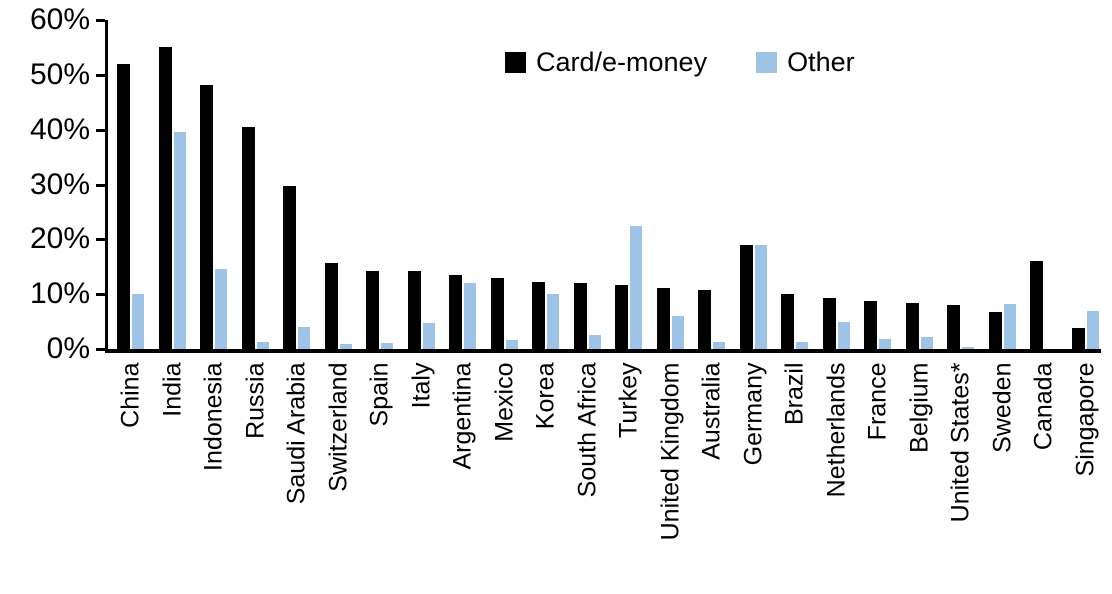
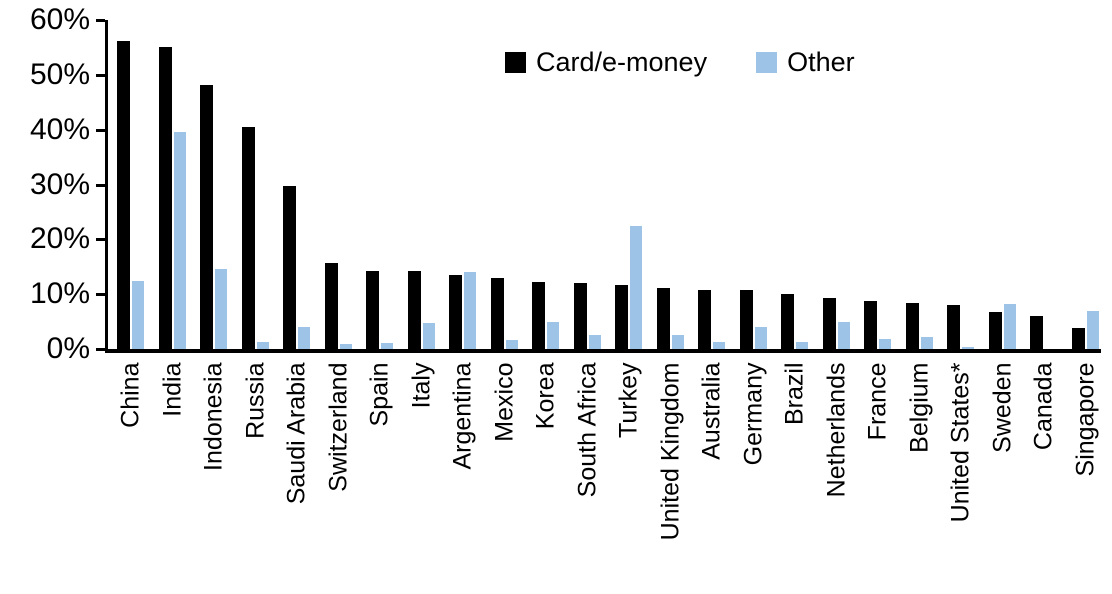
Card/e-money/China: 52% -> 56%
Other/China: 10% -> 12%
Other/Argentina: 12% -> 14%
Other/Korea: 10% -> 5%
Other/United Kingdom: 6% -> 2%
Card/e-money/Germany: 19% -> 11%
Other/Germany: 19% -> 4%
Card/e-money/Canada: 16% -> 6%
